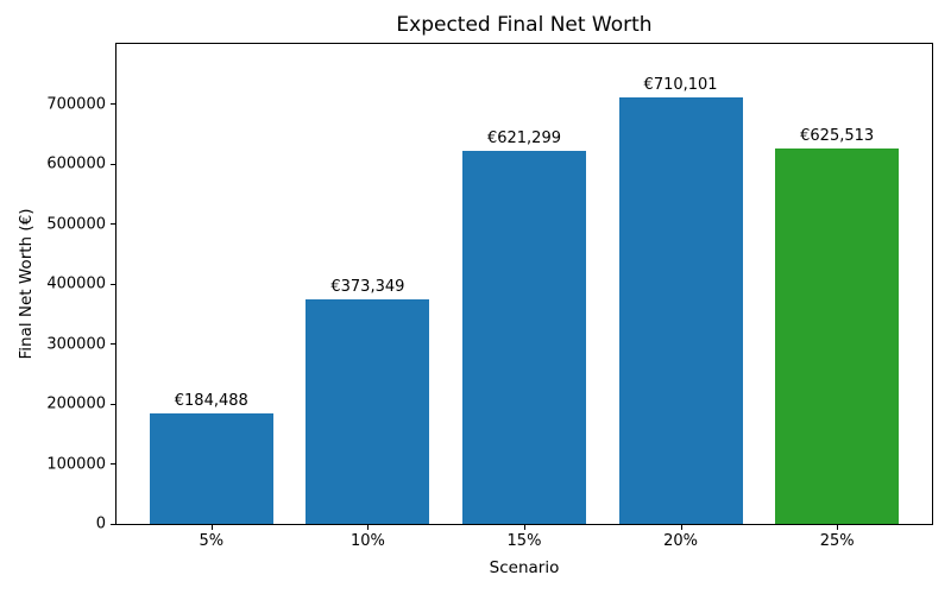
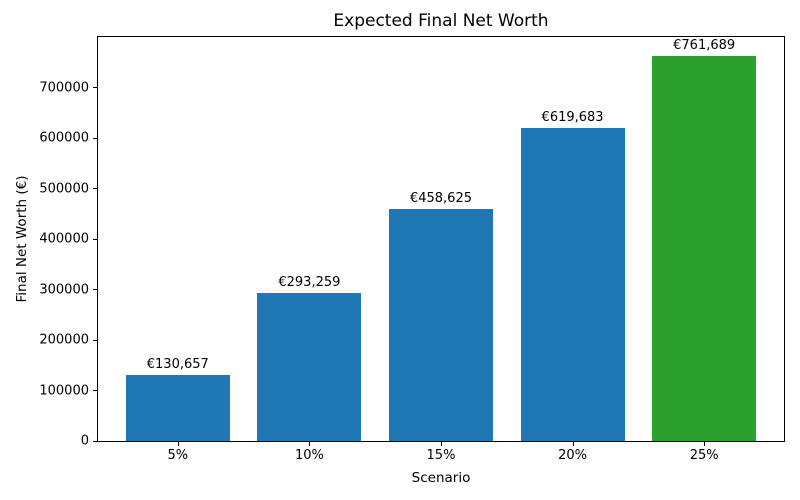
5%: €184,488 -> €130,657
10%: €373,349 -> €293,259
15%: €621,299 -> €458,625
20%: €710,101 -> €619,683
25%: €625,513 -> €761,689
